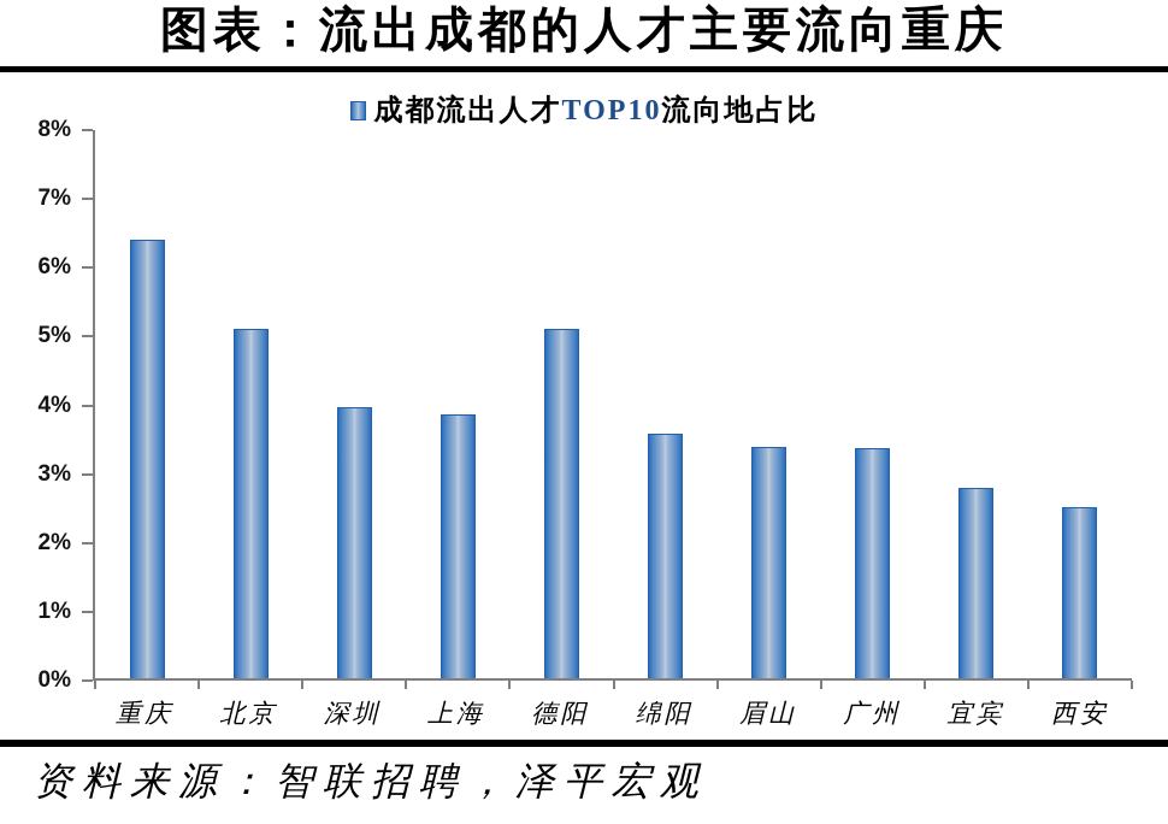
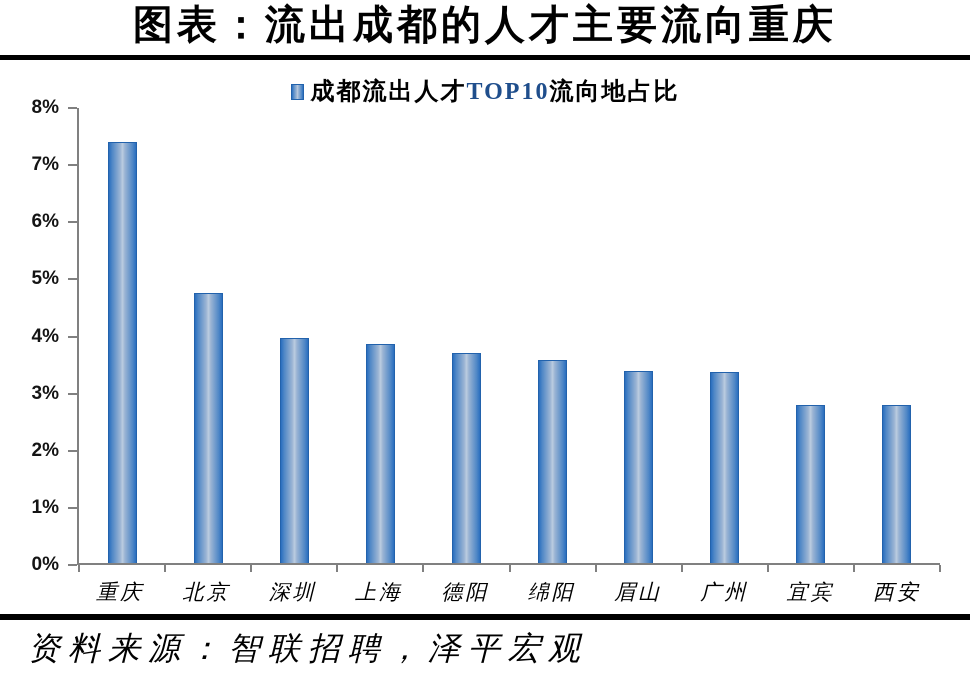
重庆: 6.4% -> 7.4%
北京: 5.1% -> 4.8%
德阳: 5.1% -> 3.7%
西安: 2.5% -> 2.8%
